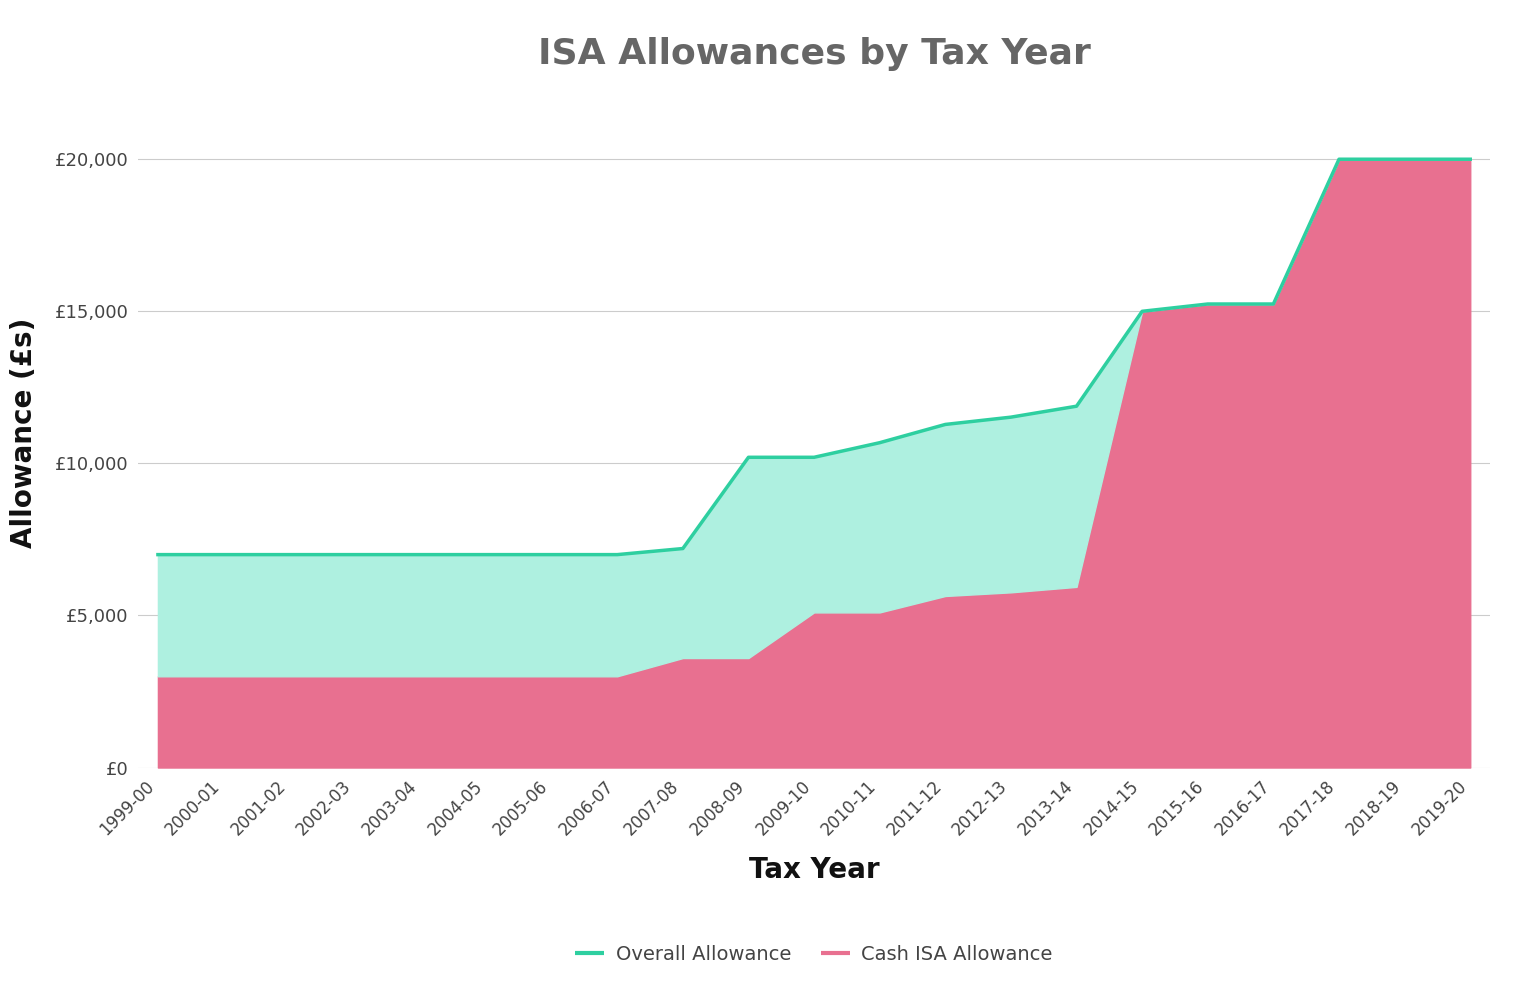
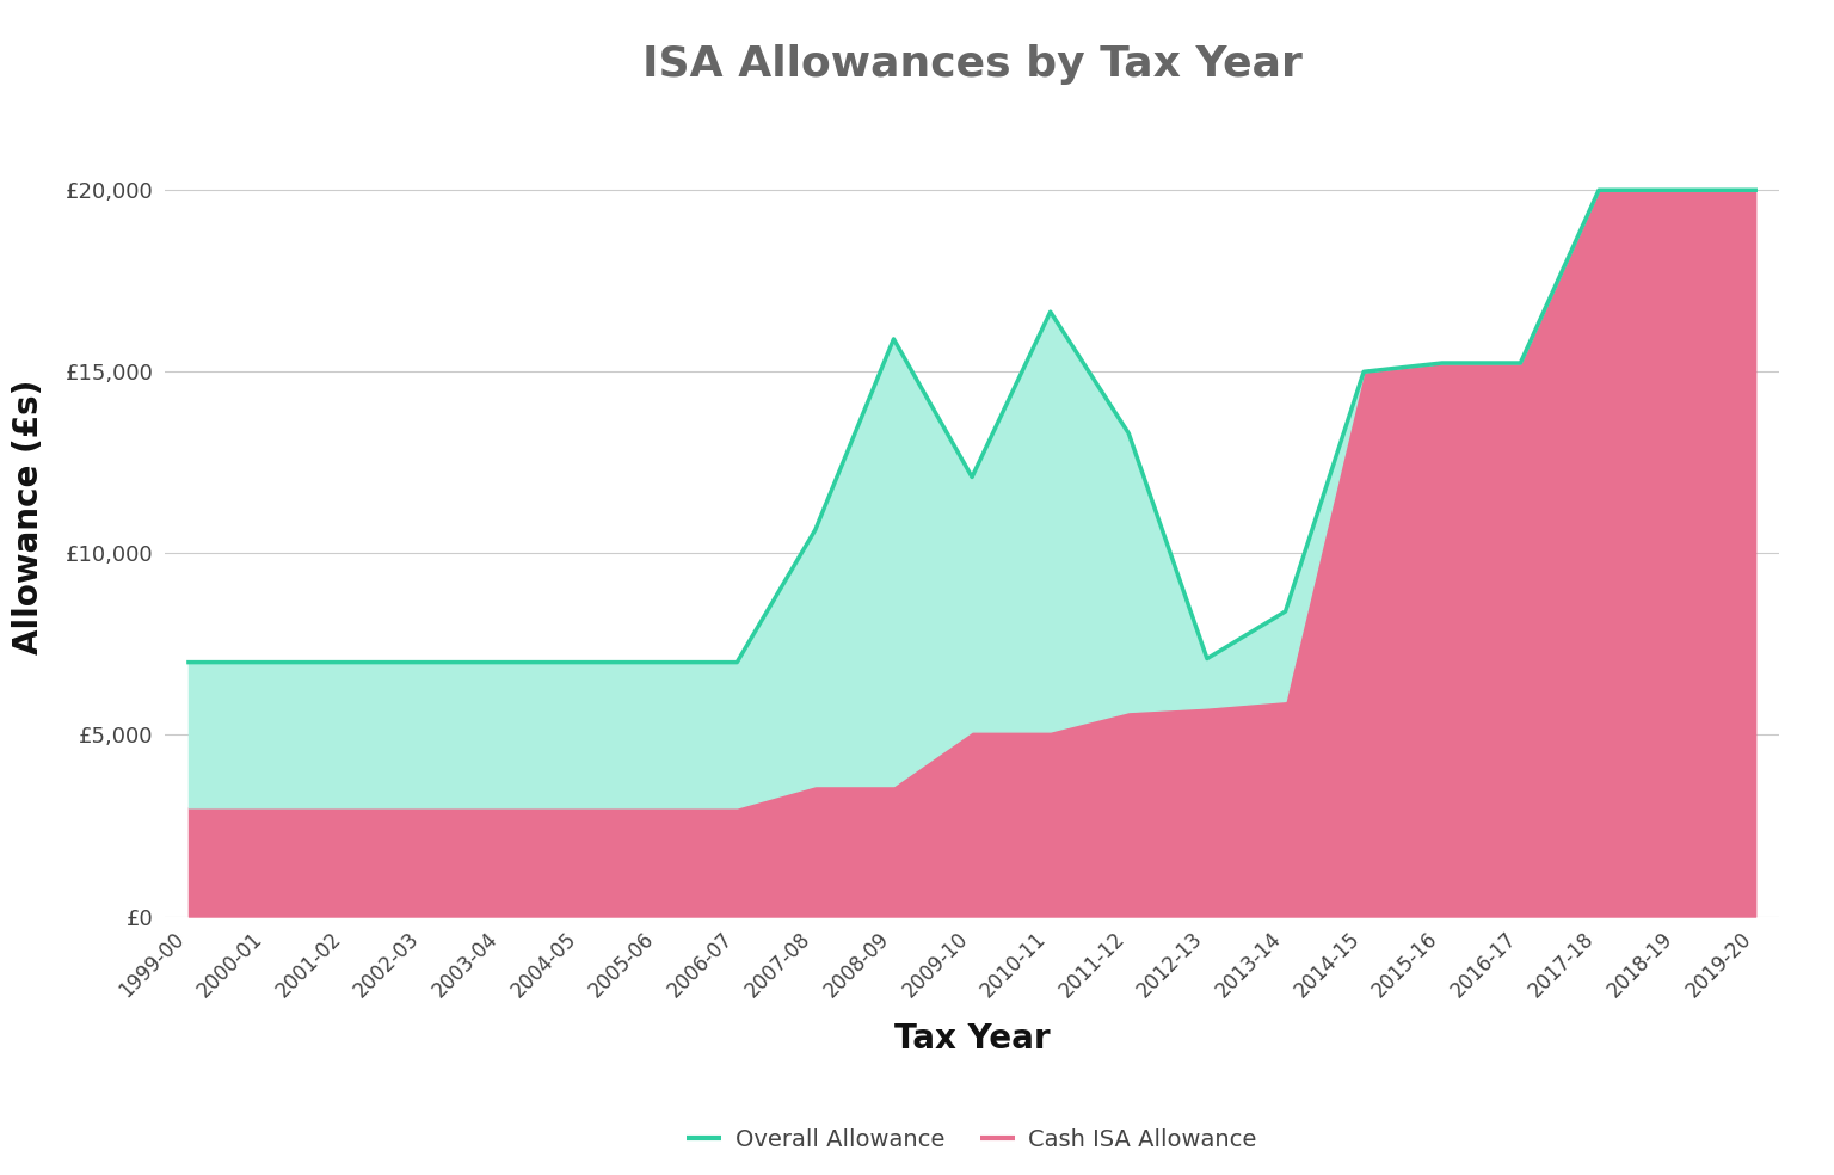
Overall Allowance/2007-08: £7,200 -> £10,650
Overall Allowance/2008-09: £10,200 -> £15,900
Overall Allowance/2009-10: £10,200 -> £12,100
Overall Allowance/2010-11: £10,680 -> £16,650
Overall Allowance/2011-12: £11,280 -> £13,300
Overall Allowance/2012-13: £11,520 -> £7,100
Overall Allowance/2013-14: £11,880 -> £8,400
